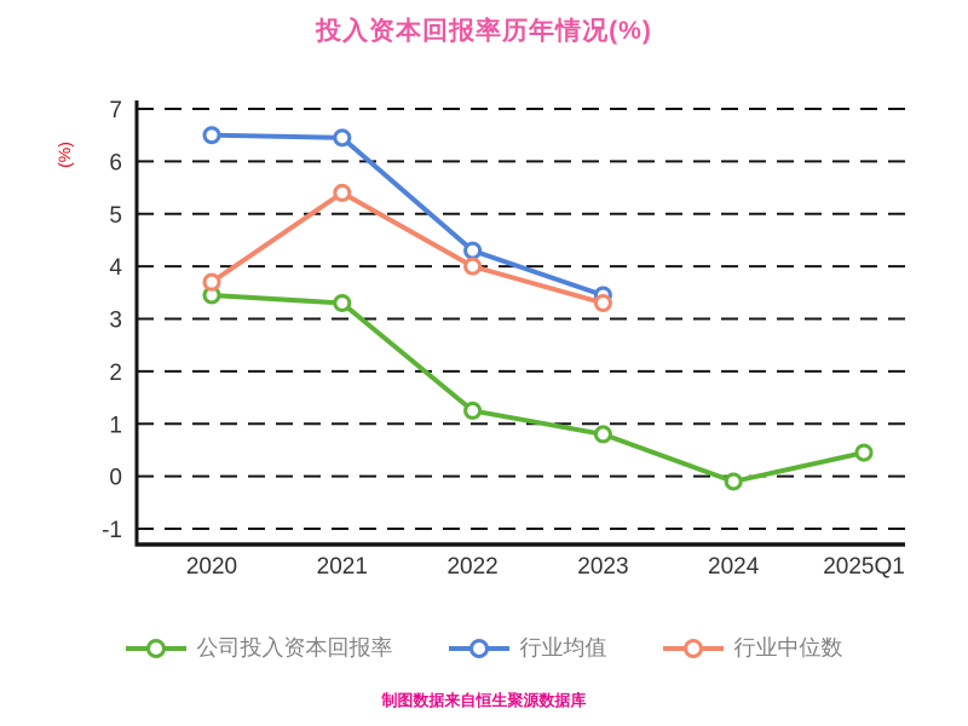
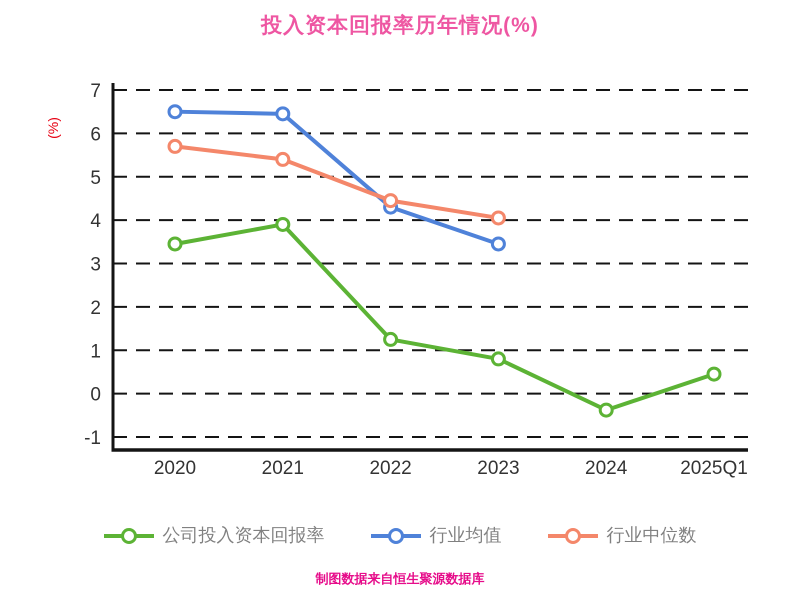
行业中位数/2020: 3.7 -> 5.7
公司投入资本回报率/2021: 3.3 -> 3.9
行业中位数/2022: 4.0 -> 4.5
行业中位数/2023: 3.3 -> 4.0
公司投入资本回报率/2024: -0.1 -> -0.4
